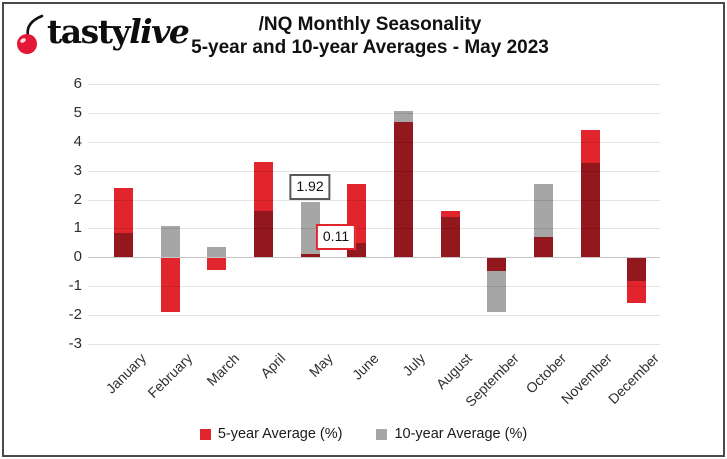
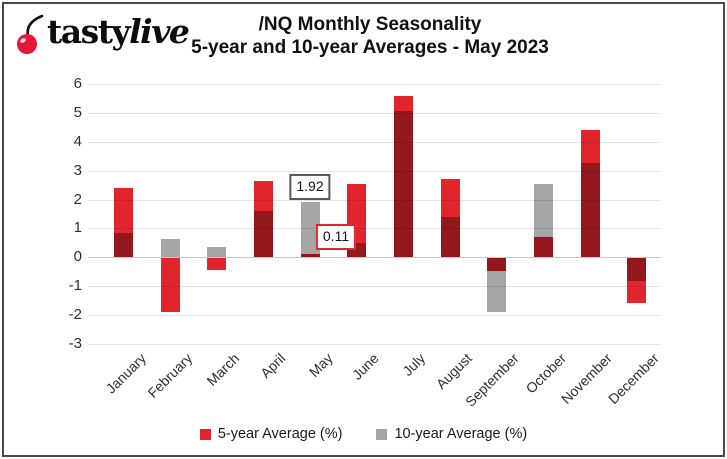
10-year Average (%)/February: 1.1 -> 0.6
5-year Average (%)/April: 3.3 -> 2.6
5-year Average (%)/July: 4.7 -> 5.6
5-year Average (%)/August: 1.6 -> 2.7
